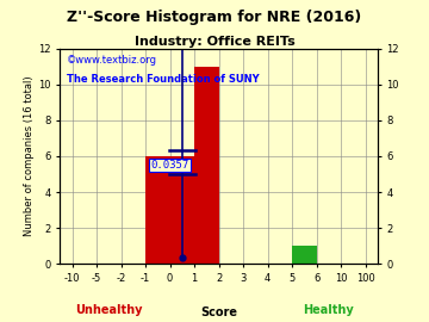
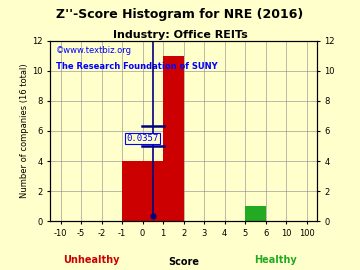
0: 6 -> 4
